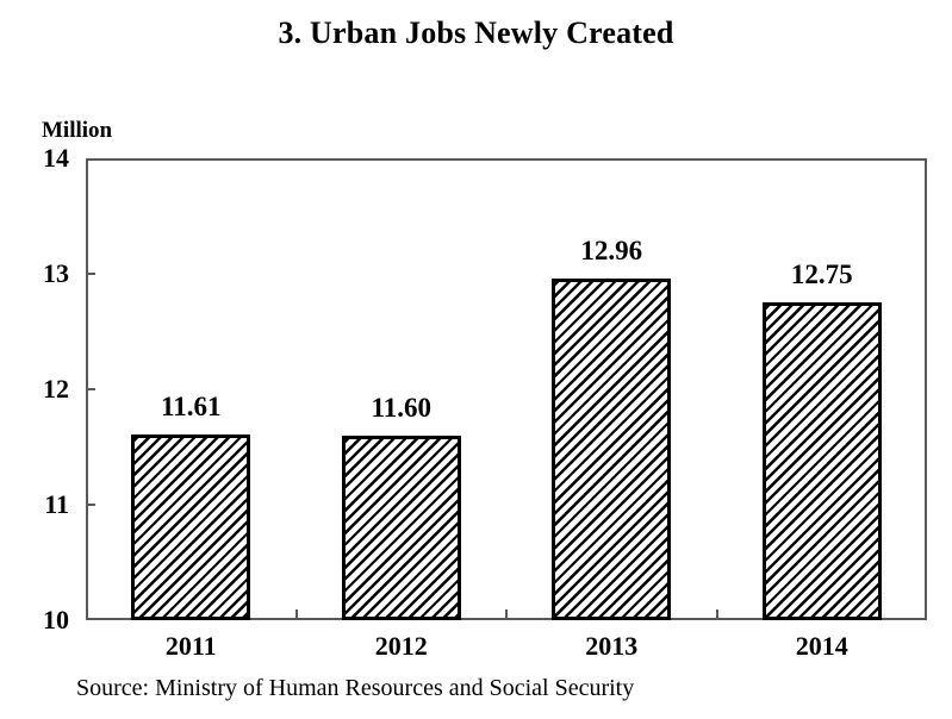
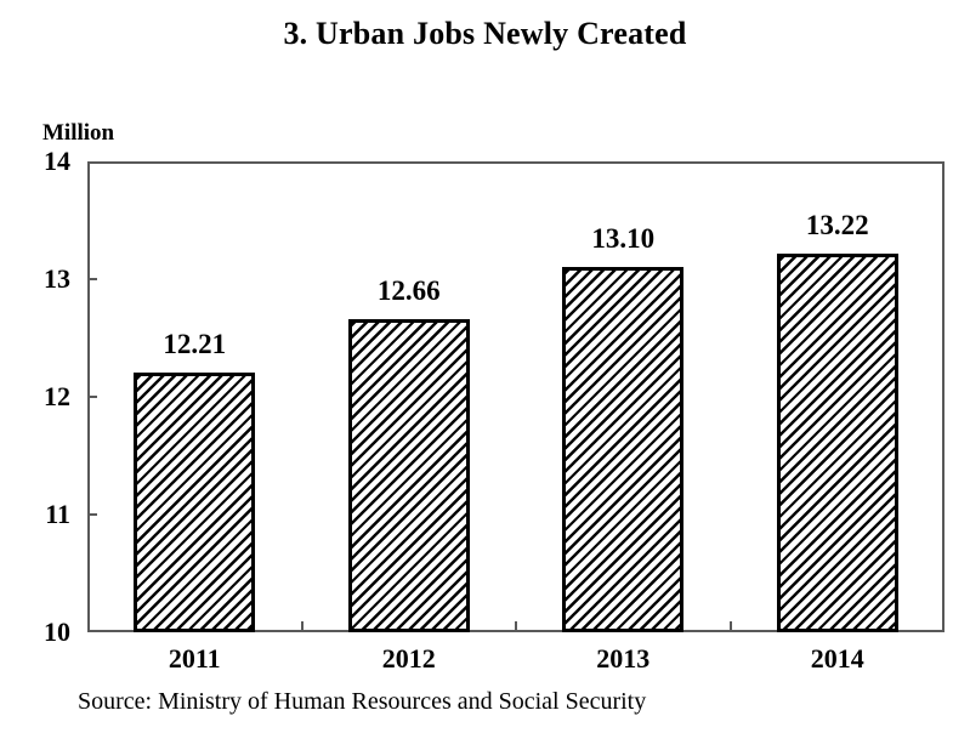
2011: 11.61 -> 12.21
2012: 11.60 -> 12.66
2013: 12.96 -> 13.10
2014: 12.75 -> 13.22
